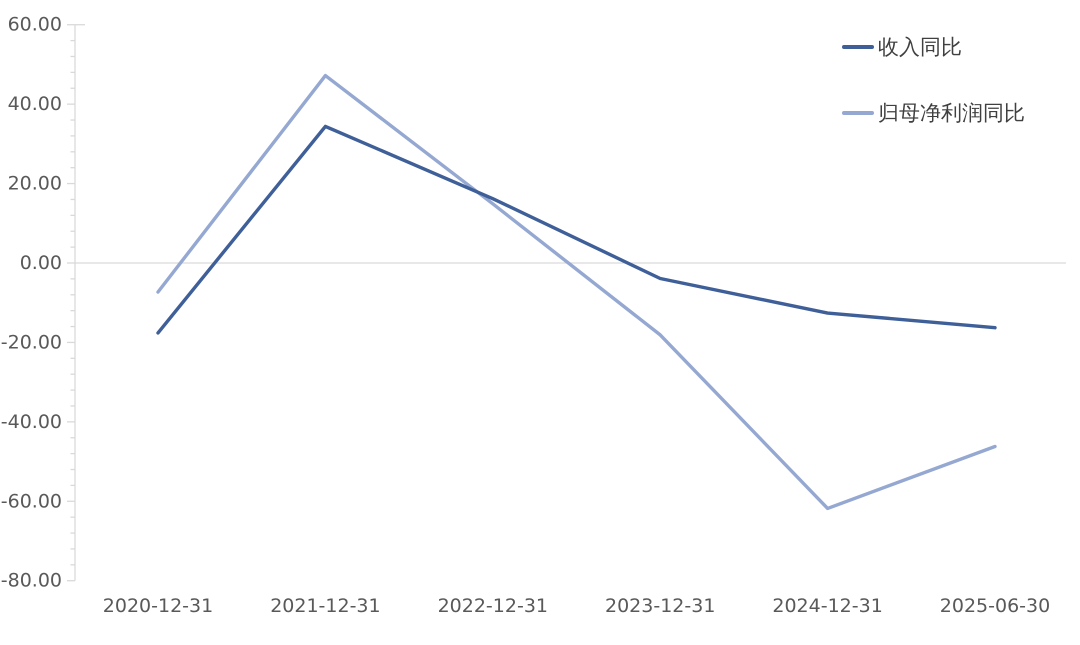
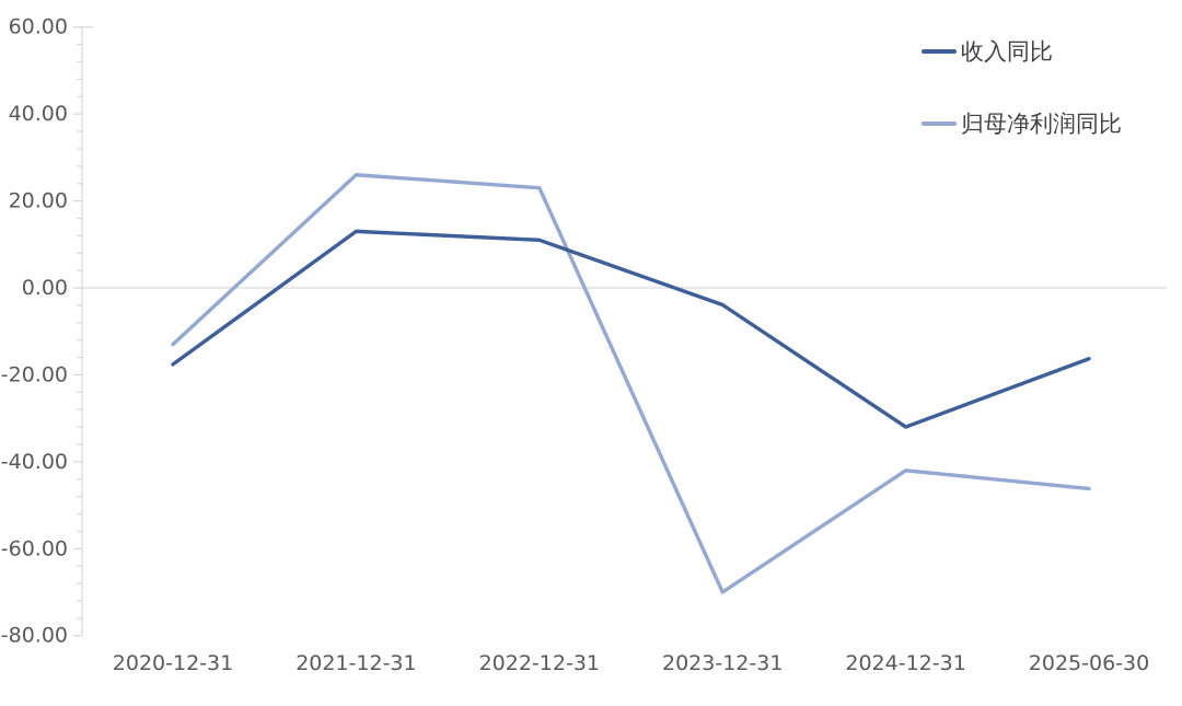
归母净利润同比/2020-12-31: -7 -> -13
收入同比/2021-12-31: 34 -> 13
归母净利润同比/2021-12-31: 47 -> 26
收入同比/2022-12-31: 16 -> 11
归母净利润同比/2022-12-31: 15 -> 23
归母净利润同比/2023-12-31: -18 -> -70
收入同比/2024-12-31: -13 -> -32
归母净利润同比/2024-12-31: -62 -> -42
